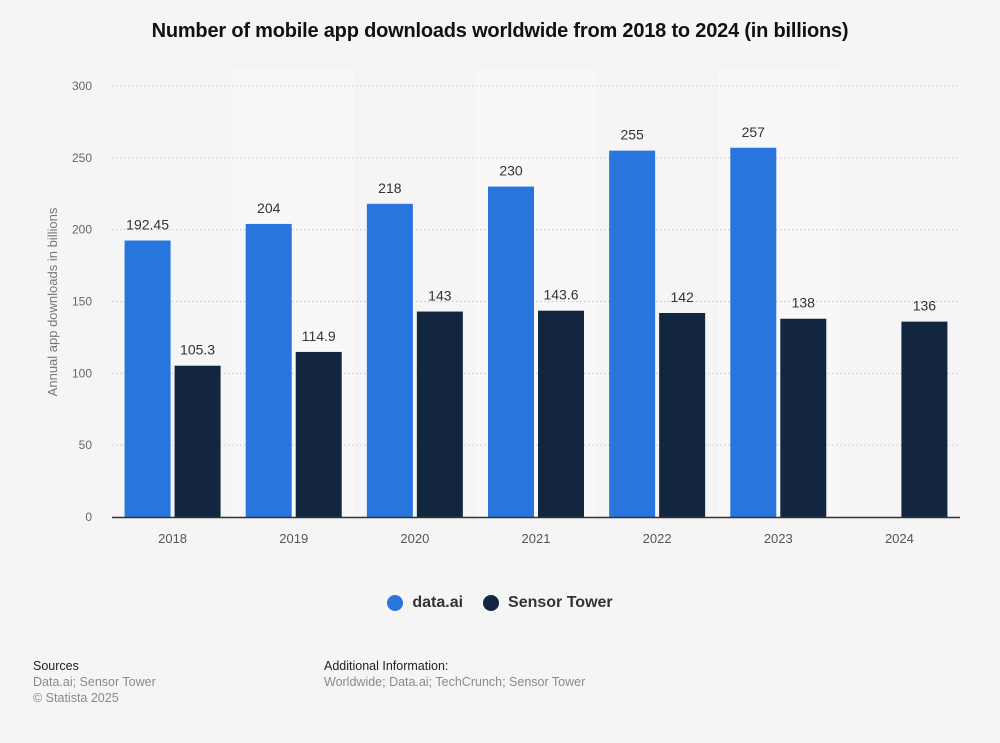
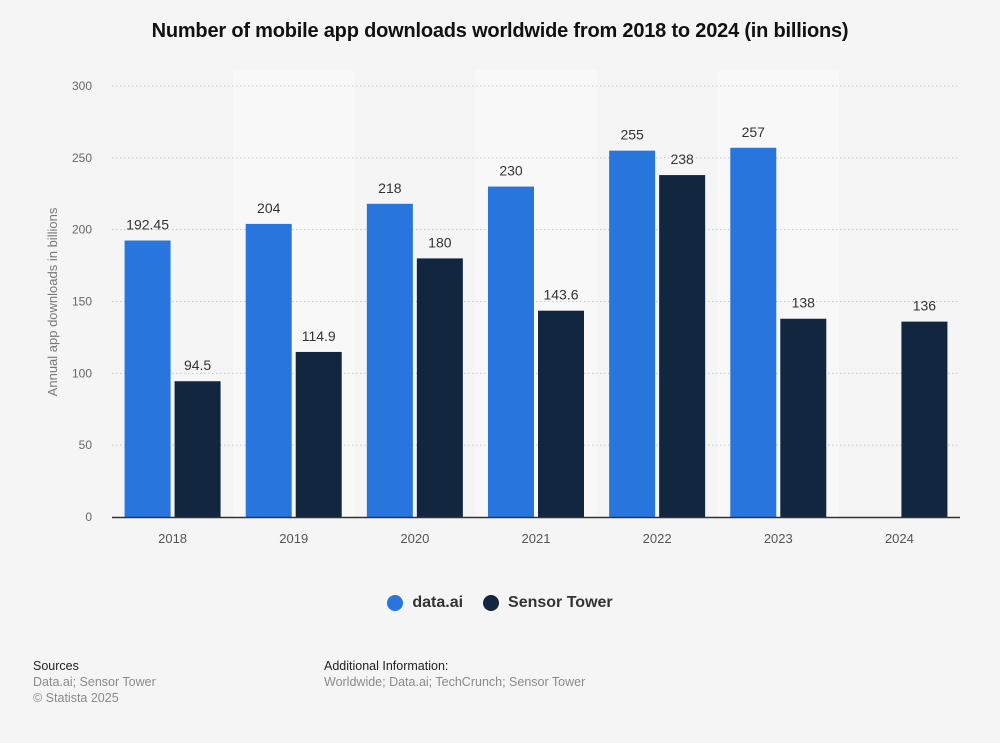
Sensor Tower/2018: 105.3 -> 94.5
Sensor Tower/2020: 143 -> 180
Sensor Tower/2022: 142 -> 238
